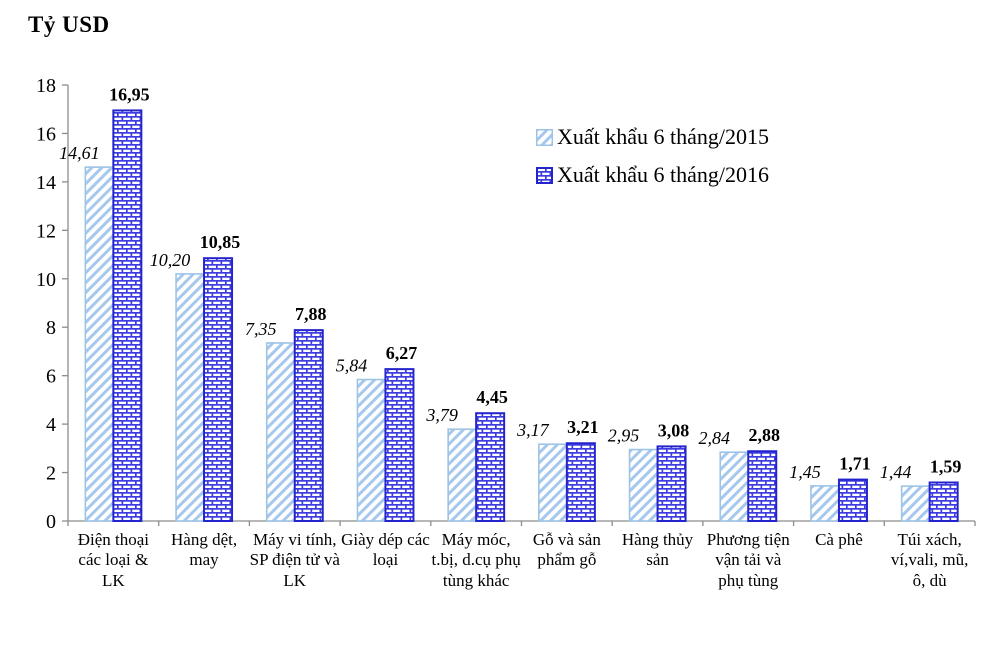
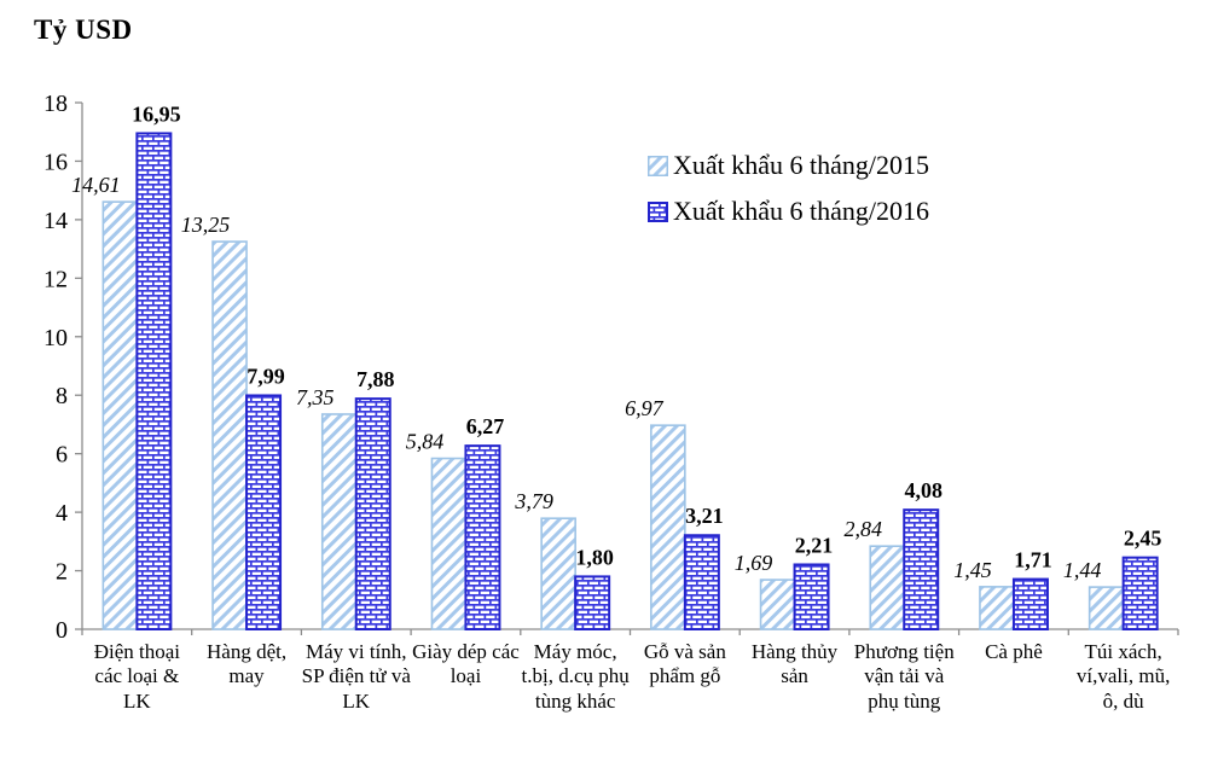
Xuất khẩu 6 tháng/2015/Hàng dệt, may: 10,20 -> 13,25
Xuất khẩu 6 tháng/2016/Hàng dệt, may: 10,85 -> 7,99
Xuất khẩu 6 tháng/2016/Máy móc, t.bị, d.cụ phụ tùng khác: 4,45 -> 1,80
Xuất khẩu 6 tháng/2015/Gỗ và sản phẩm gỗ: 3,17 -> 6,97
Xuất khẩu 6 tháng/2015/Hàng thủy sản: 2,95 -> 1,69
Xuất khẩu 6 tháng/2016/Hàng thủy sản: 3,08 -> 2,21
Xuất khẩu 6 tháng/2016/Phương tiện vận tải và phụ tùng: 2,88 -> 4,08
Xuất khẩu 6 tháng/2016/Túi xách, ví,vali, mũ, ô, dù: 1,59 -> 2,45
